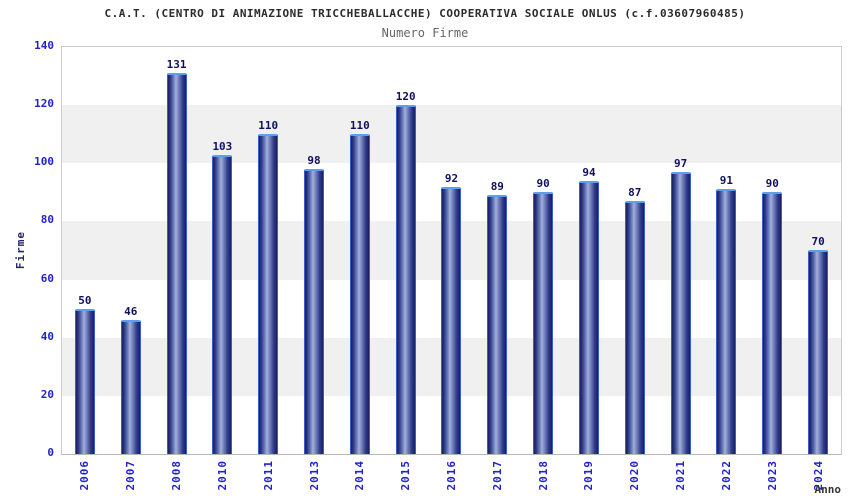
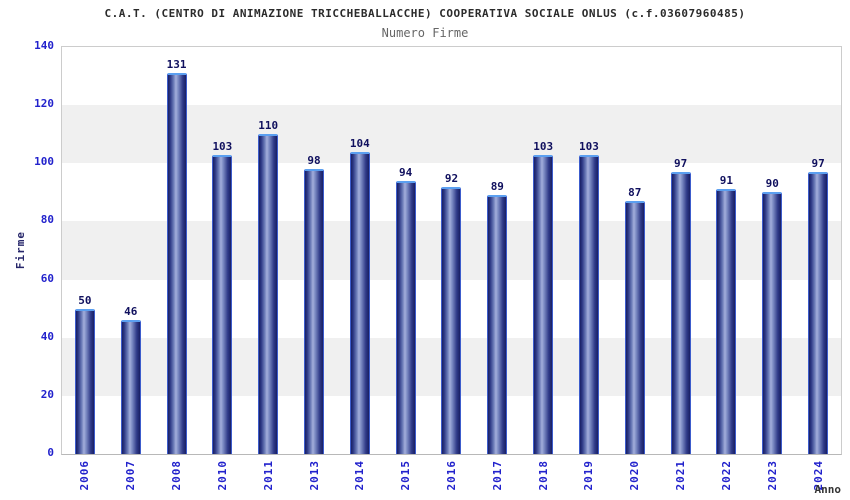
2014: 110 -> 104
2015: 120 -> 94
2018: 90 -> 103
2019: 94 -> 103
2024: 70 -> 97
